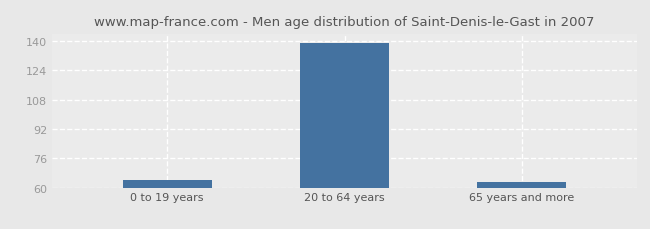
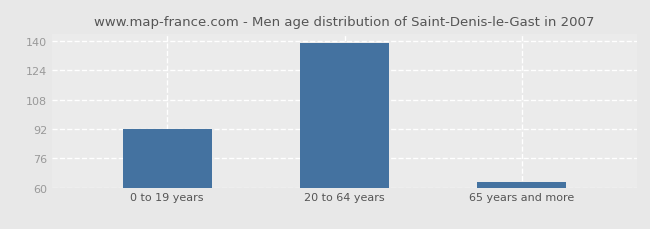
0 to 19 years: 64 -> 92
